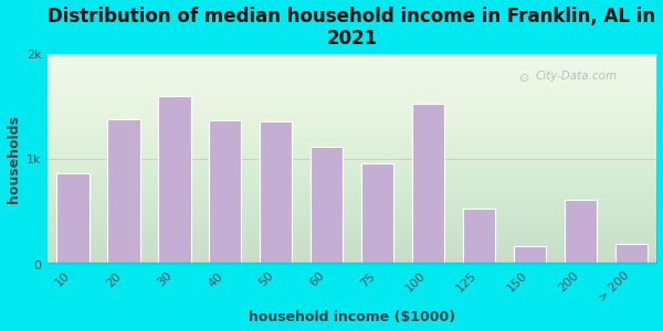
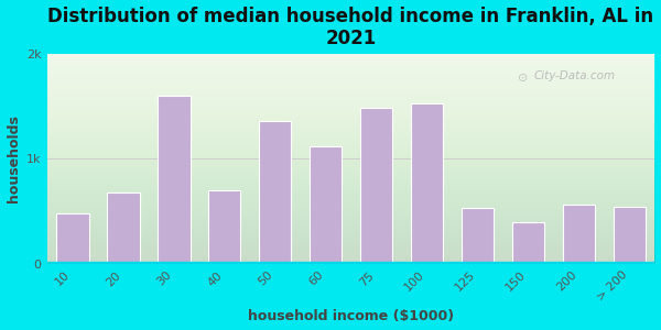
10: 0.87k -> 0.48k
20: 1.38k -> 0.68k
40: 1.37k -> 0.70k
75: 0.96k -> 1.48k
150: 0.18k -> 0.40k
200: 0.62k -> 0.56k
> 200: 0.20k -> 0.54k
